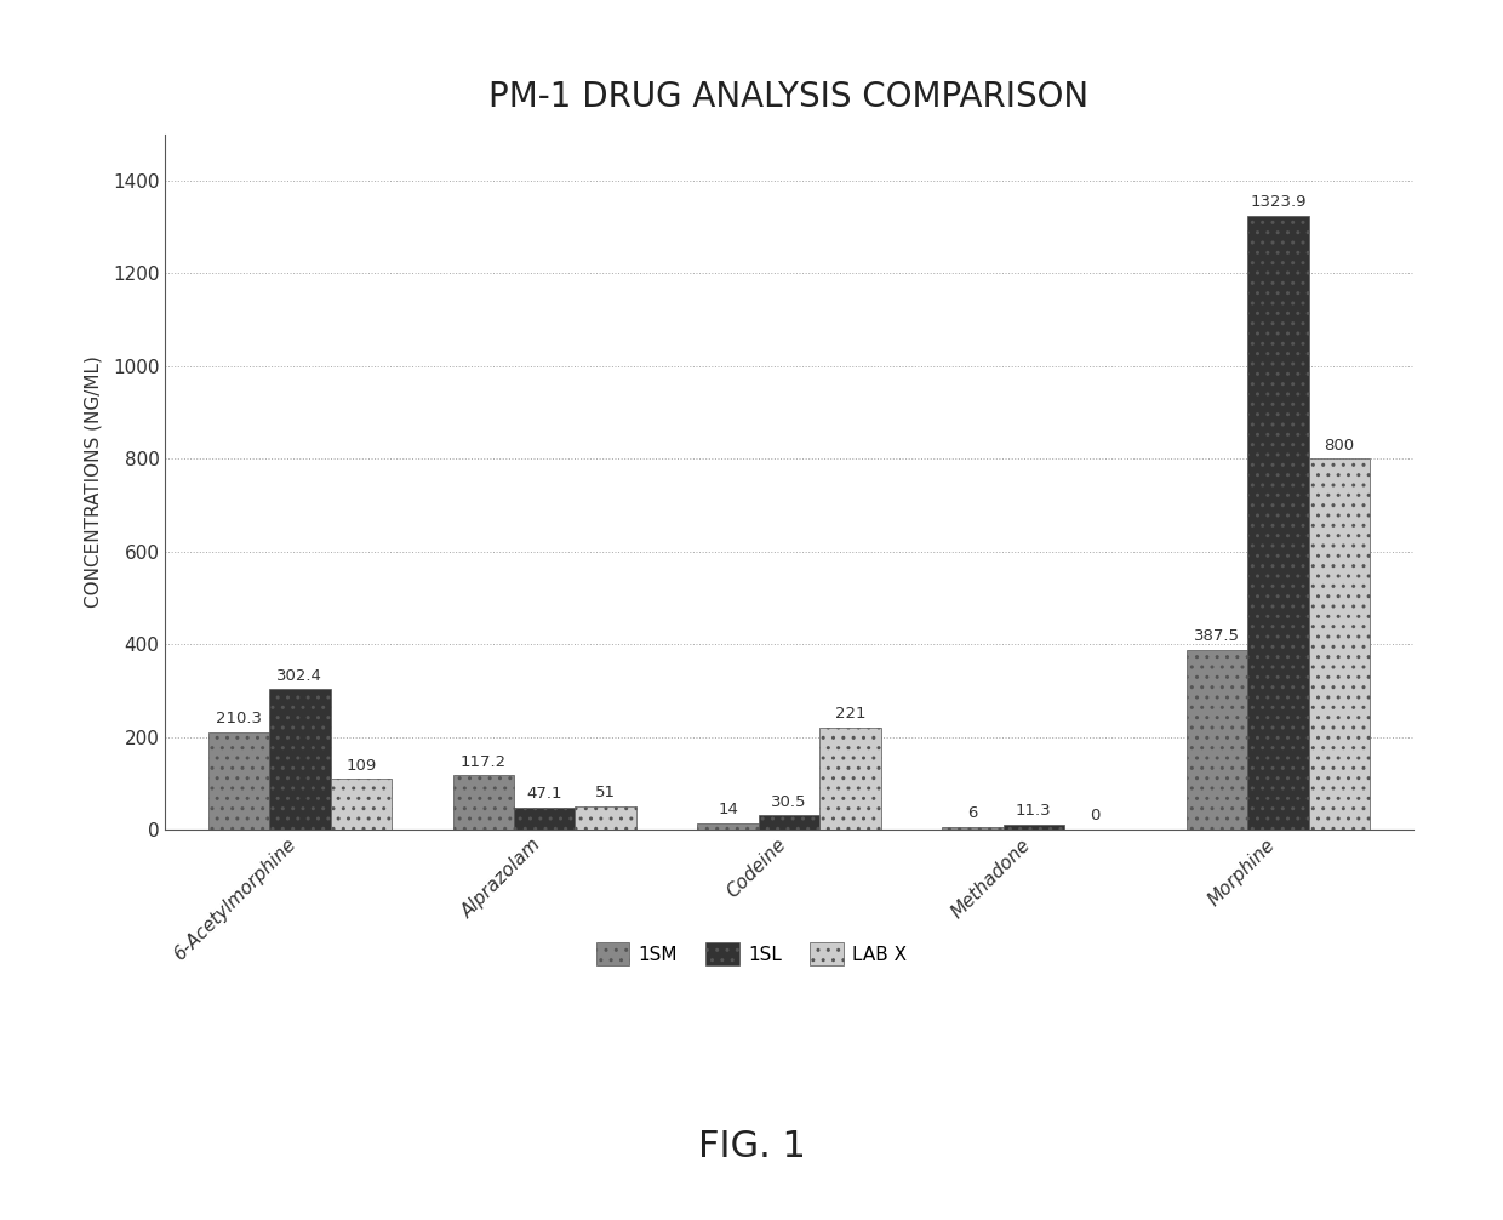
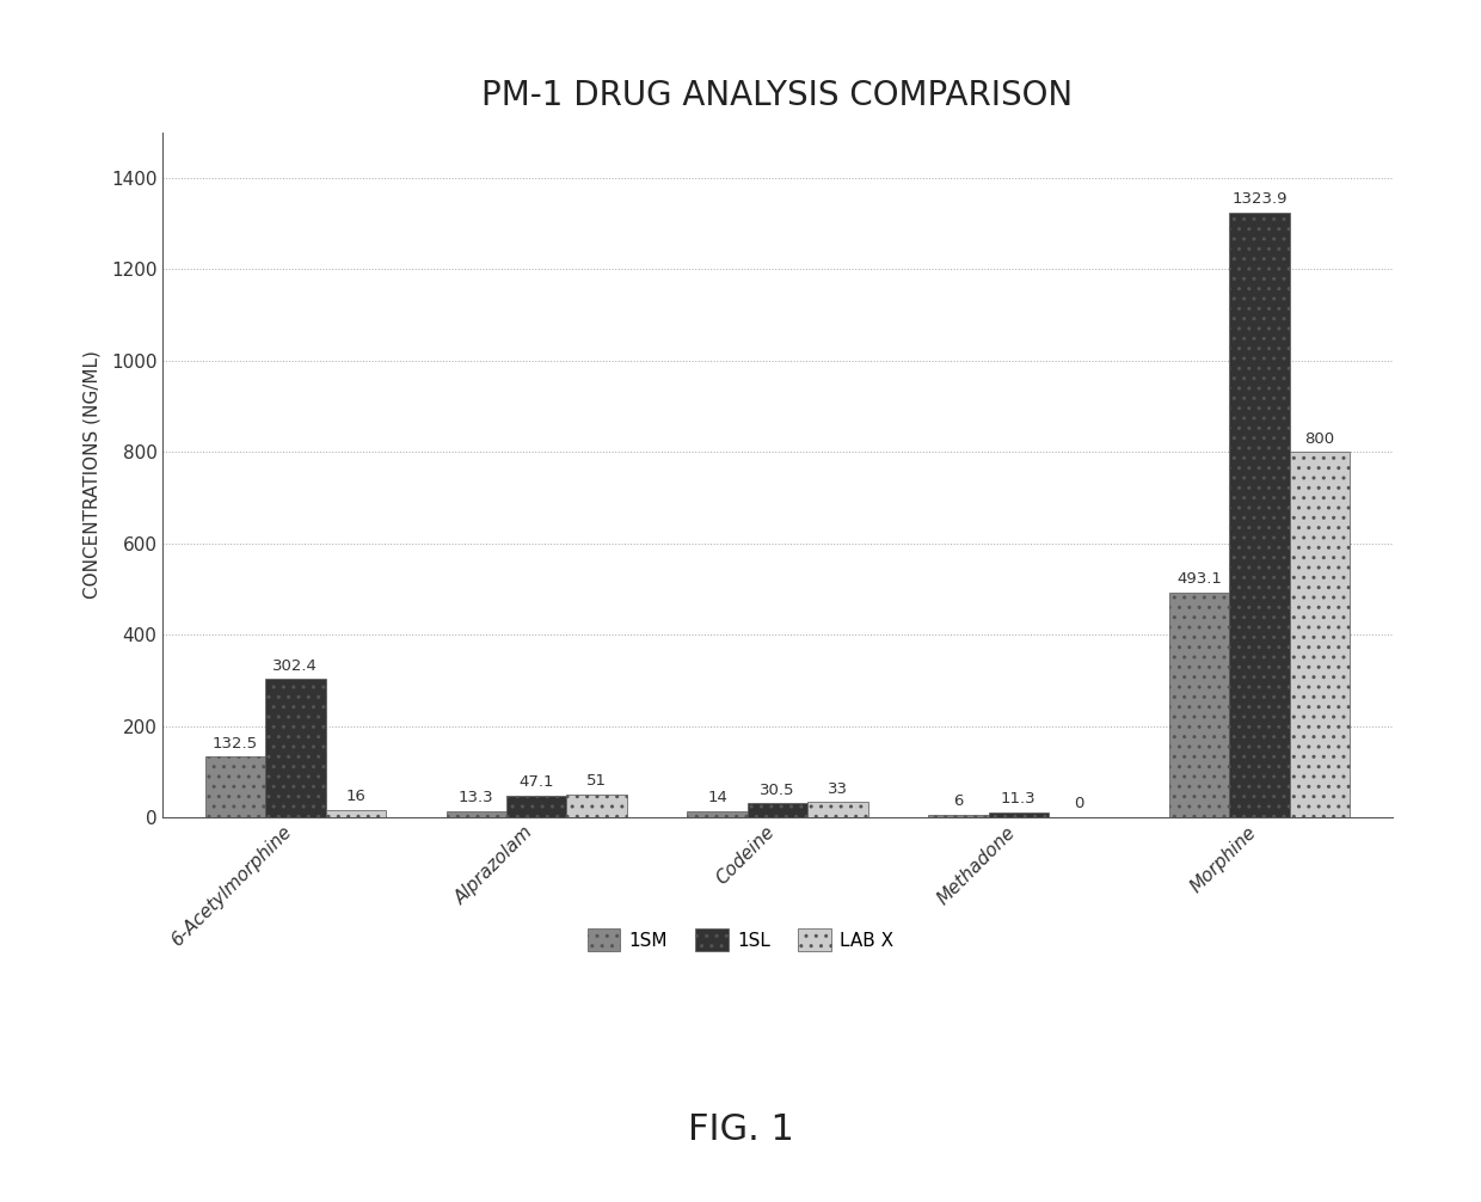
1SM/6-Acetylmorphine: 210.3 -> 132.5
LAB X/6-Acetylmorphine: 109 -> 16
1SM/Alprazolam: 117.2 -> 13.3
LAB X/Codeine: 221 -> 33
1SM/Morphine: 387.5 -> 493.1
